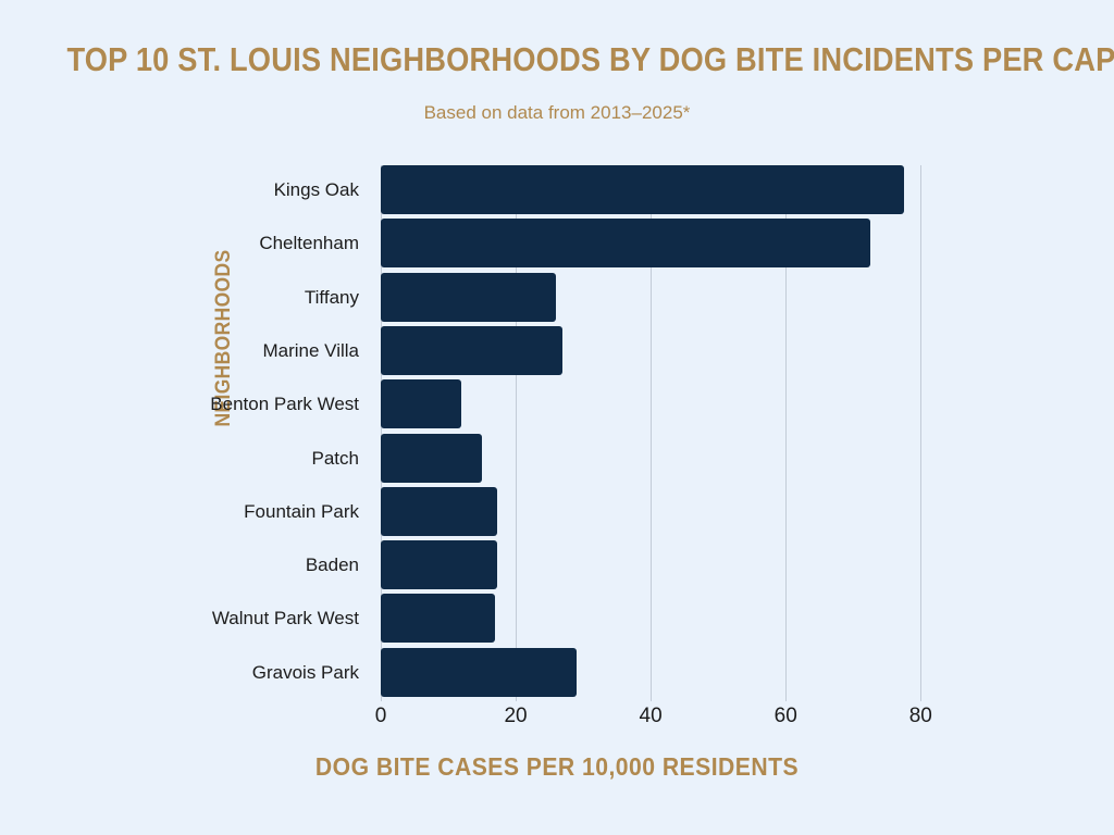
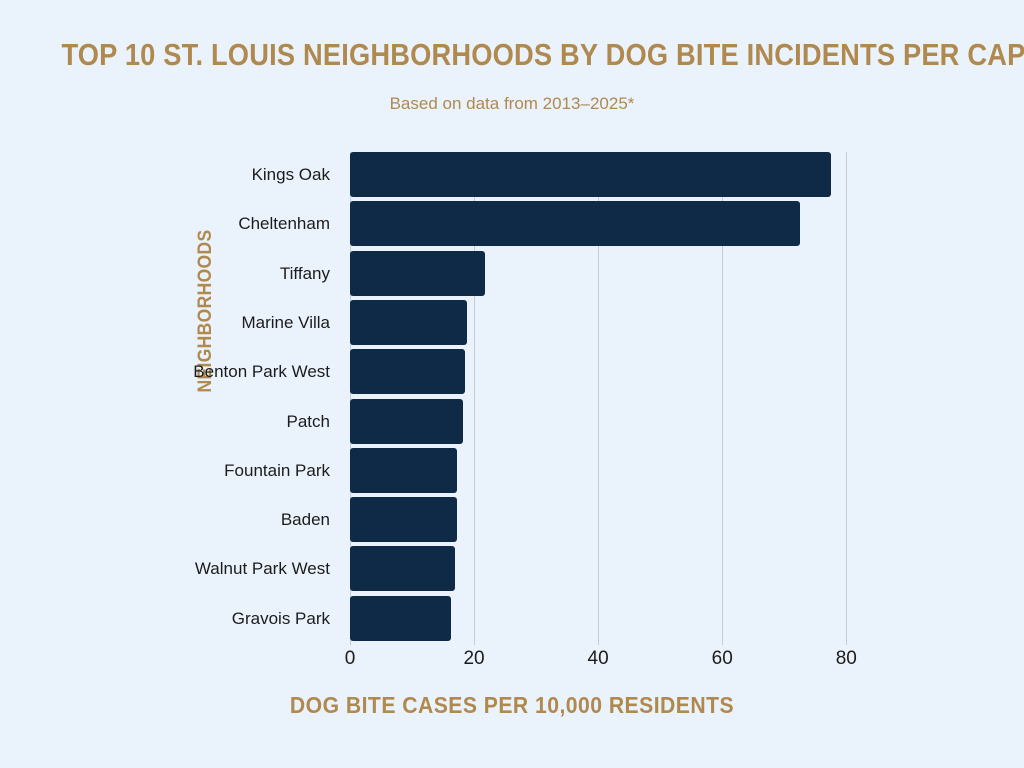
Tiffany: 26 -> 22
Marine Villa: 27 -> 19
Benton Park West: 12 -> 18
Patch: 15 -> 18
Gravois Park: 29 -> 16
